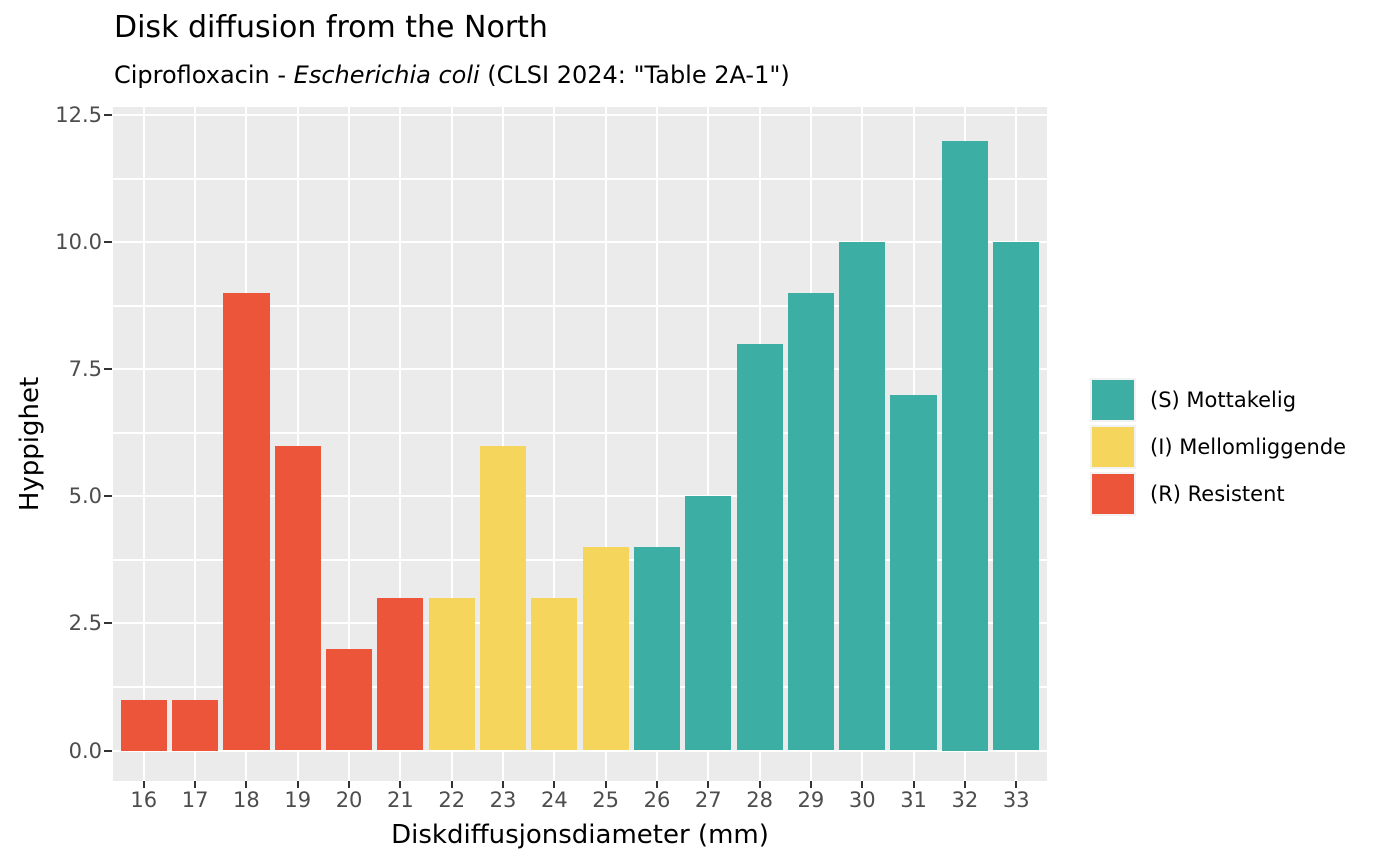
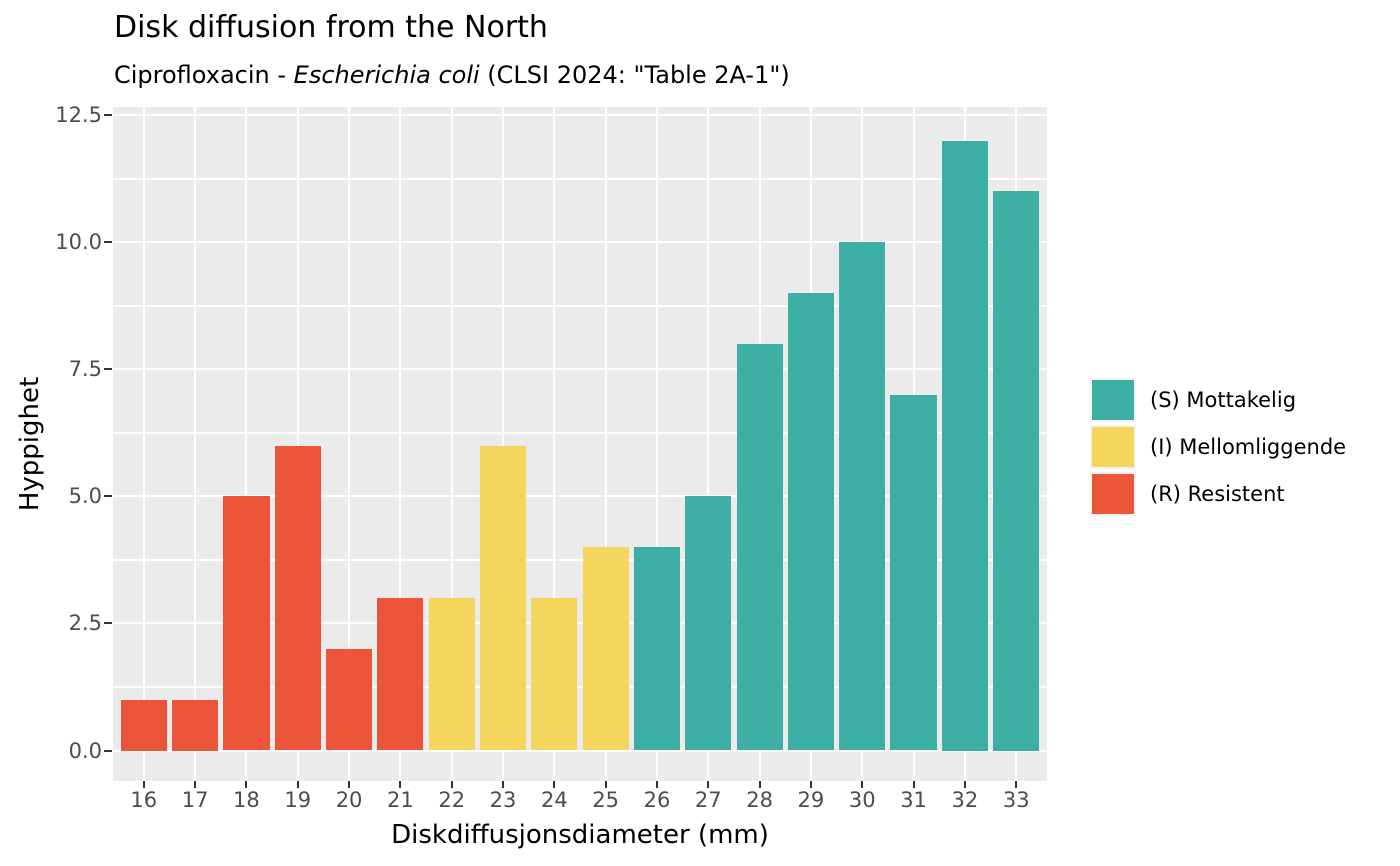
18: 9 -> 5
33: 10 -> 11
